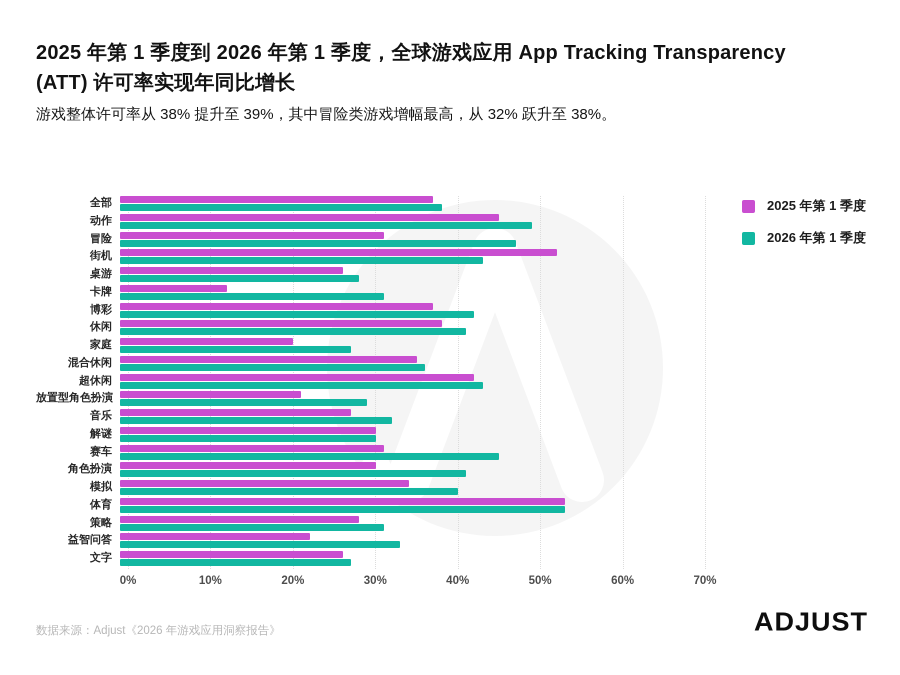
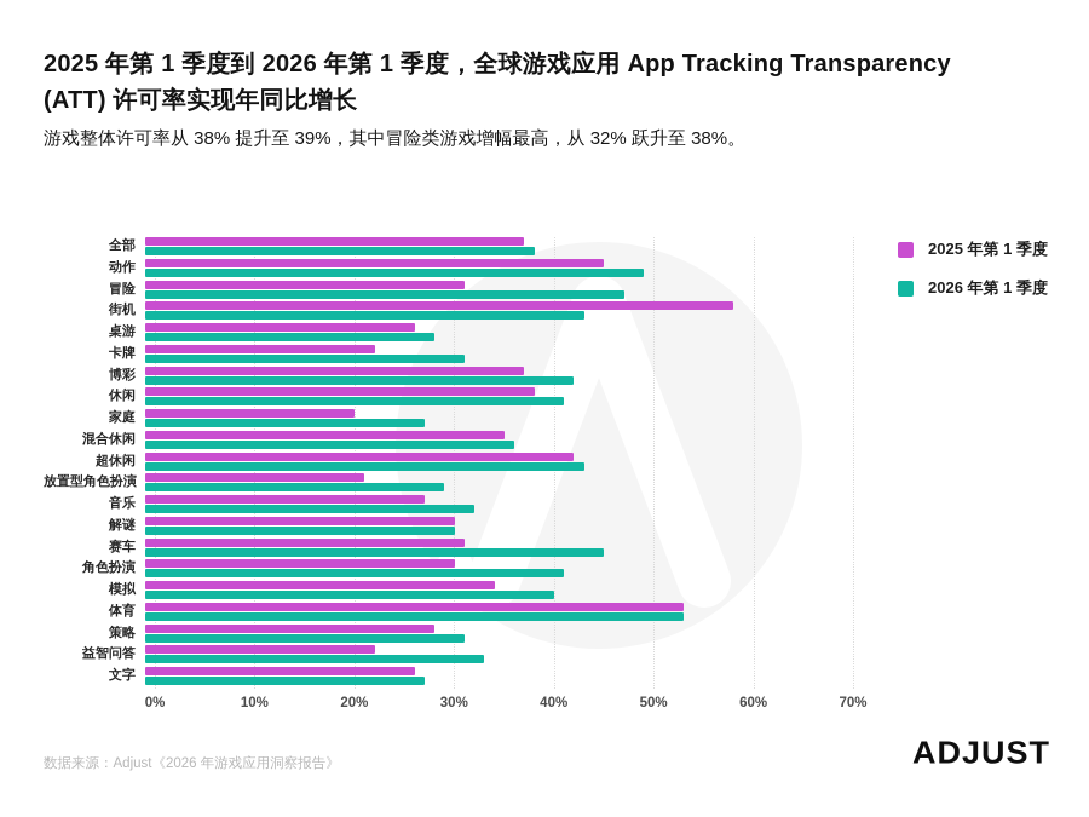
2025 年第 1 季度/街机: 53% -> 59%
2025 年第 1 季度/卡牌: 13% -> 23%
